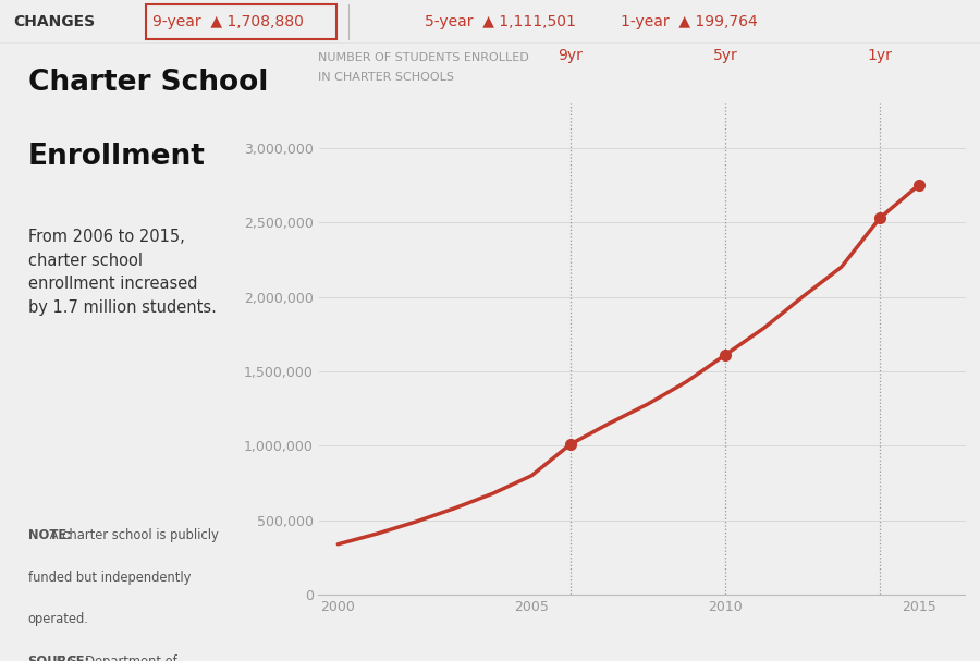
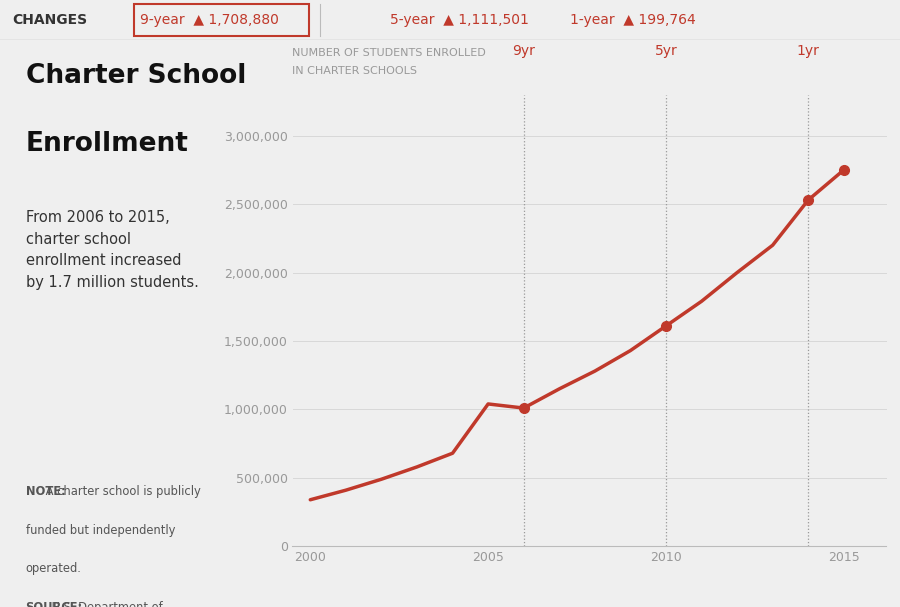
2005: 800,000 -> 1,040,000
